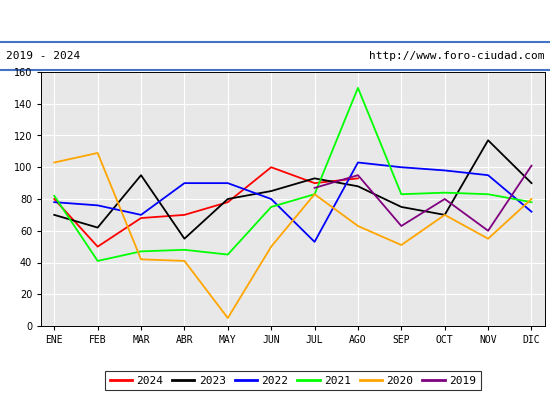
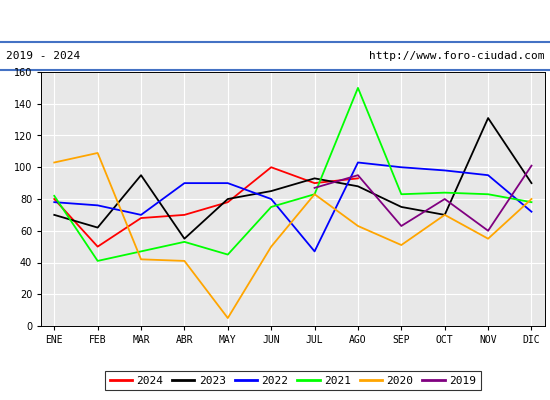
2021/ABR: 48 -> 53
2022/JUL: 53 -> 47
2023/NOV: 117 -> 131
